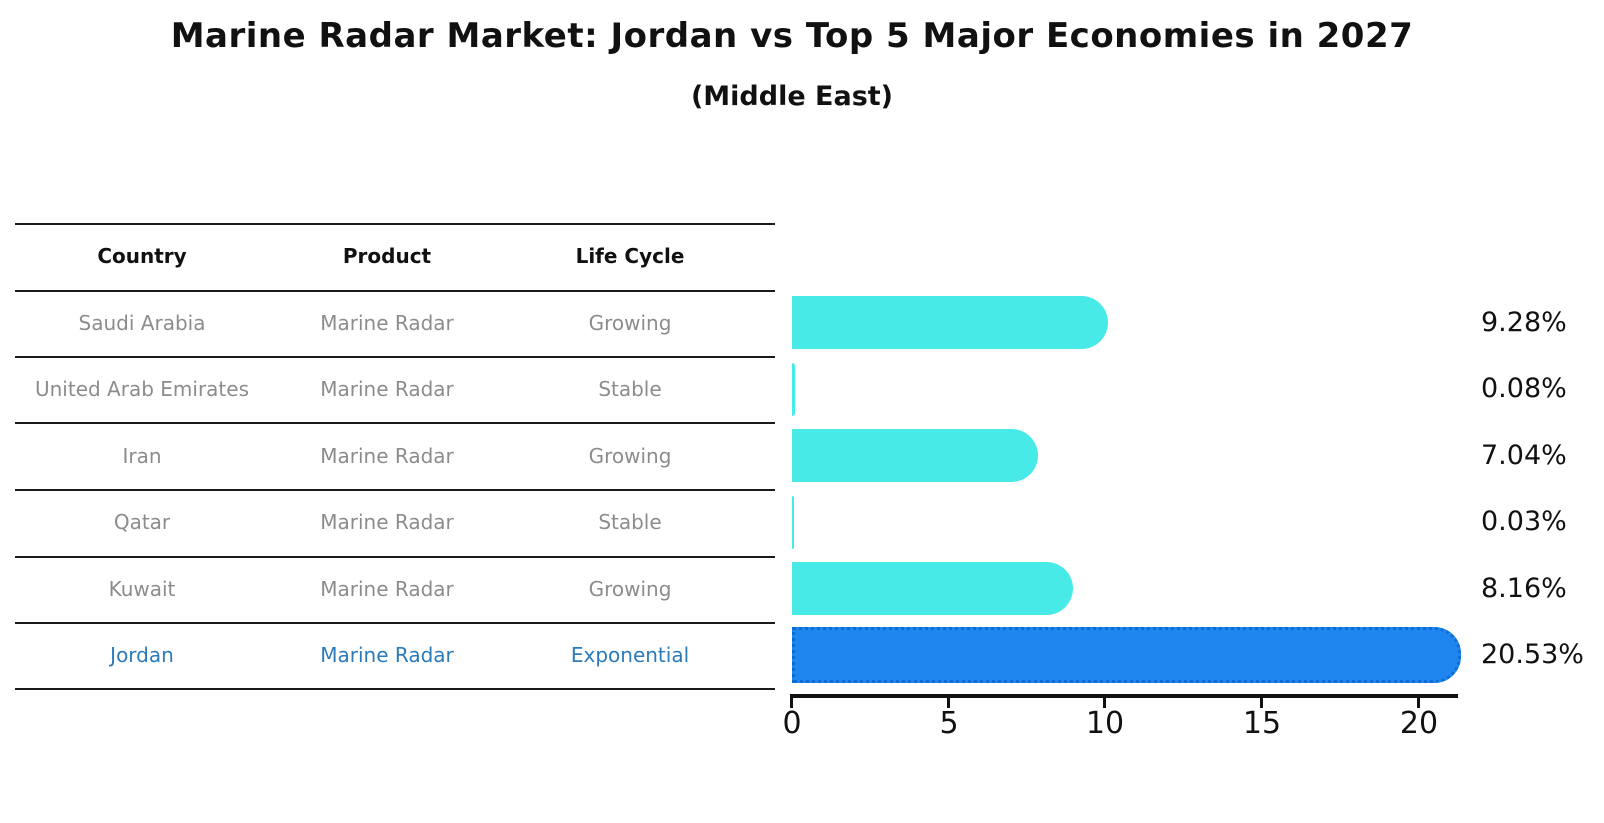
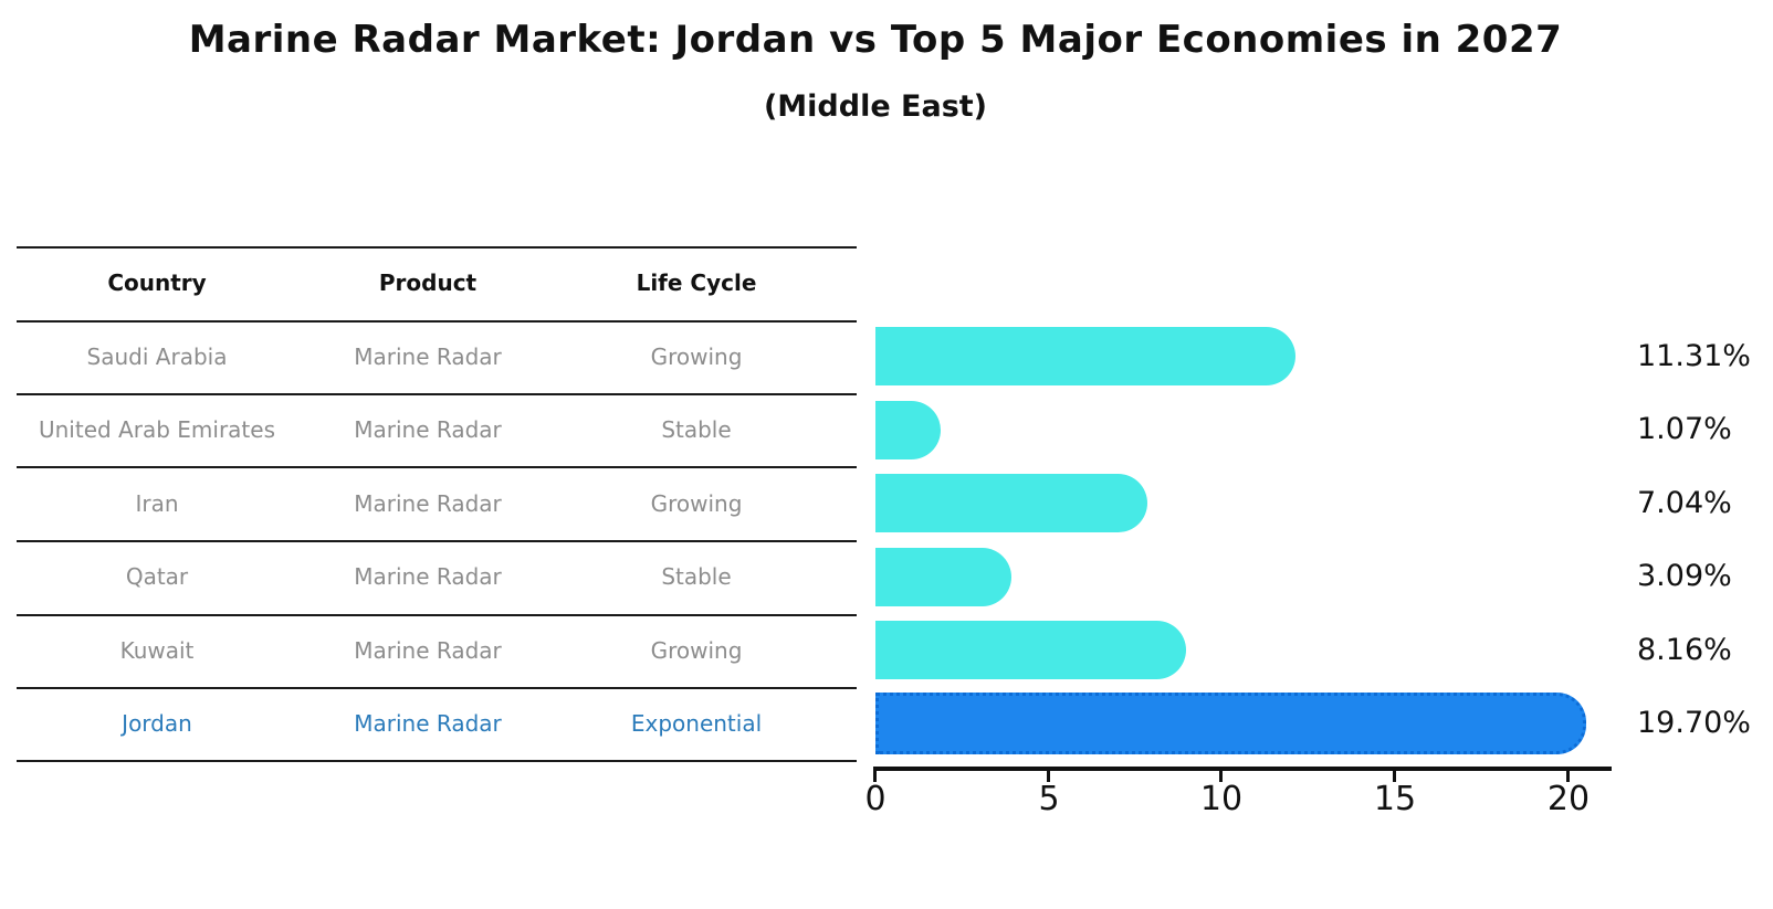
Saudi Arabia: 9.28% -> 11.31%
United Arab Emirates: 0.08% -> 1.07%
Qatar: 0.03% -> 3.09%
Jordan: 20.53% -> 19.70%
